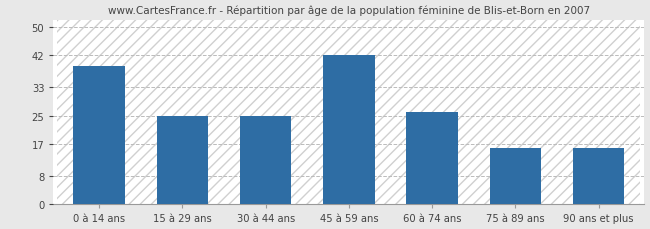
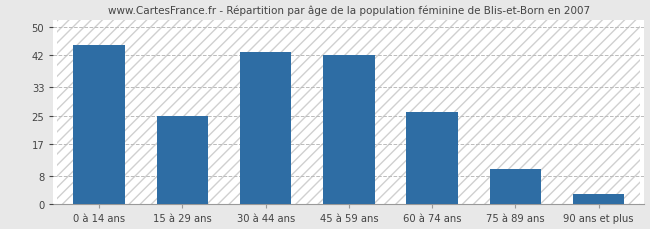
0 à 14 ans: 39 -> 45
30 à 44 ans: 25 -> 43
75 à 89 ans: 16 -> 10
90 ans et plus: 16 -> 3
